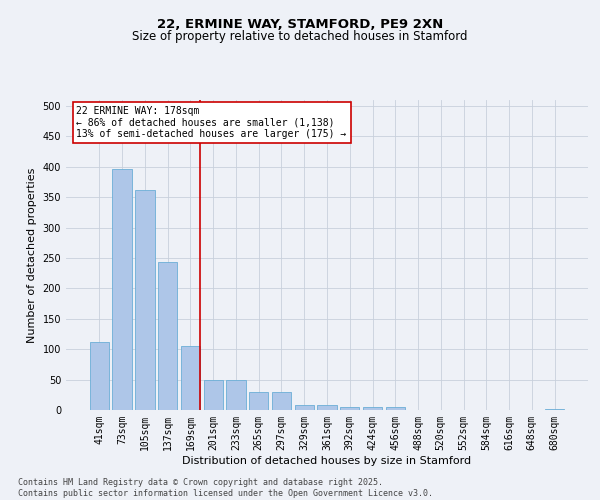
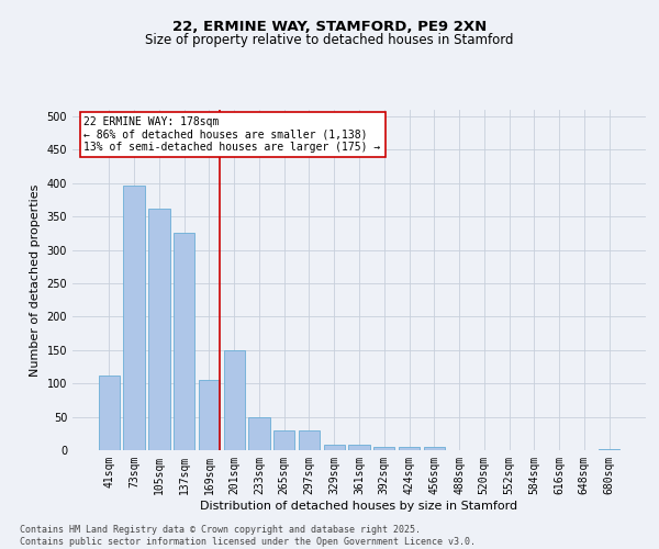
137sqm: 243 -> 326
201sqm: 50 -> 150
